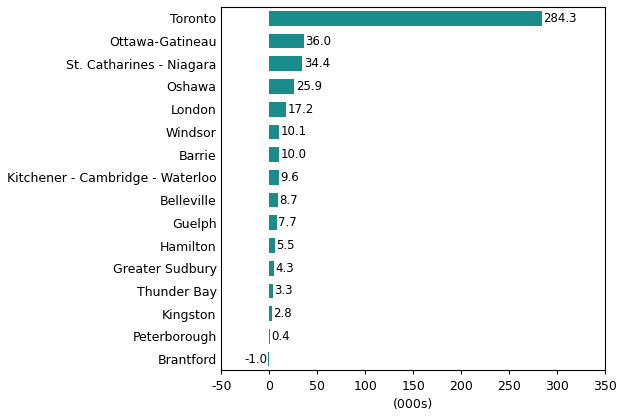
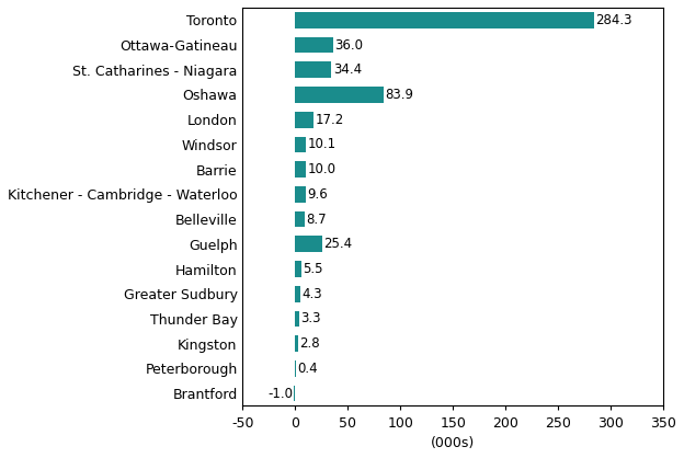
Oshawa: 25.9 -> 83.9
Guelph: 7.7 -> 25.4
